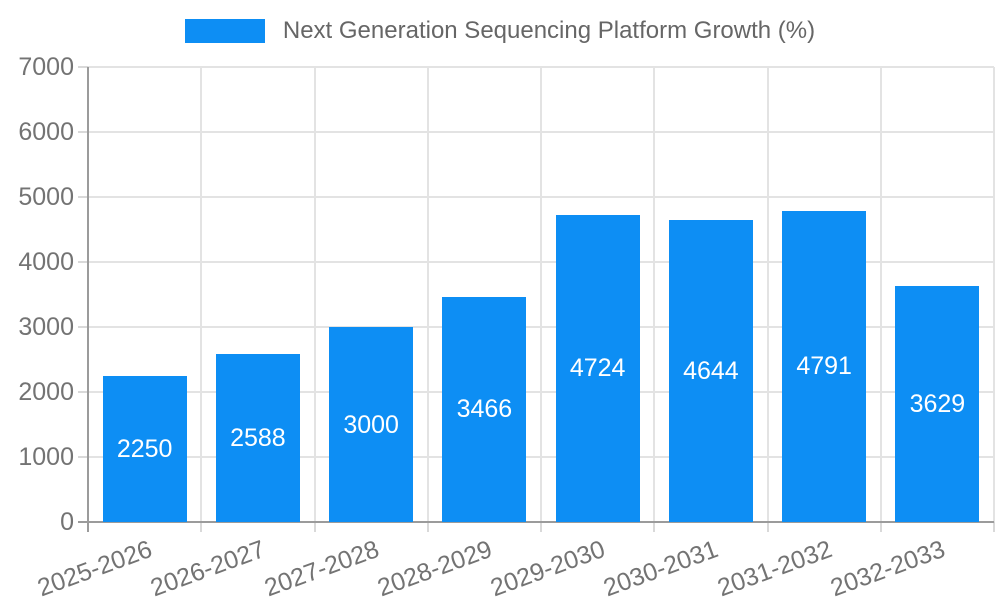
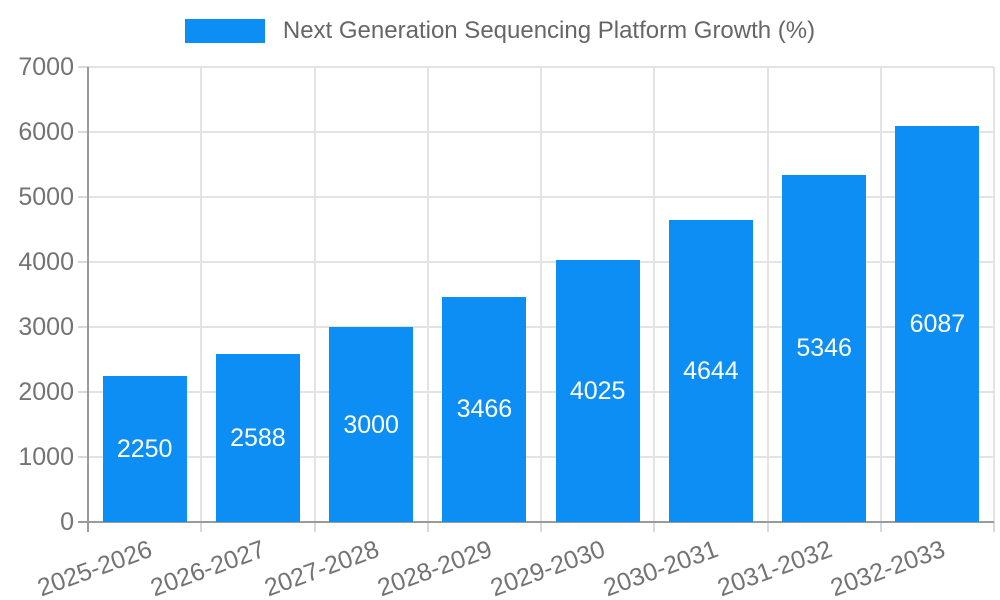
2029-2030: 4724 -> 4025
2031-2032: 4791 -> 5346
2032-2033: 3629 -> 6087
